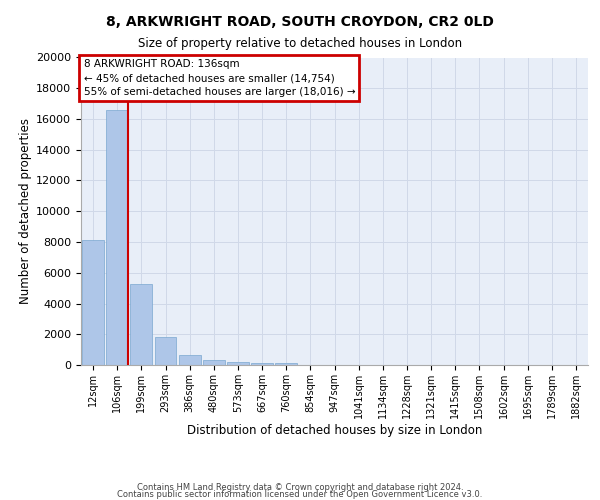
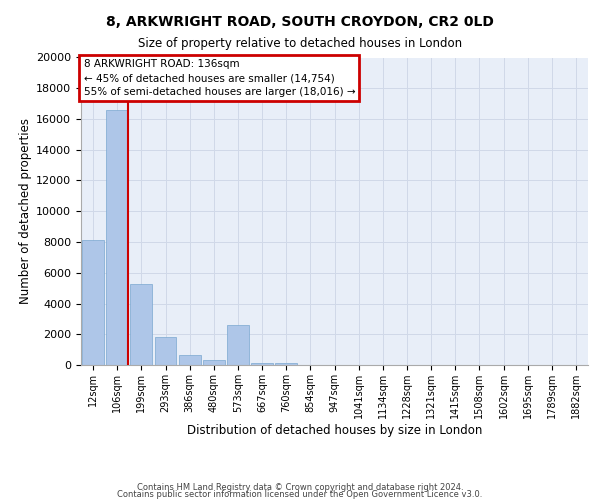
573sqm: 200 -> 2600
